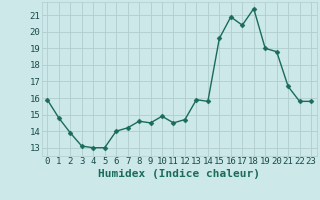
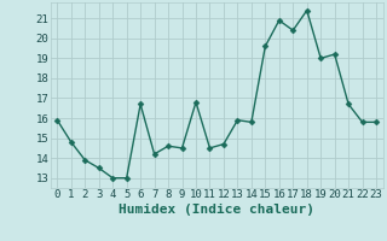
3: 13.1 -> 13.5
6: 14.0 -> 16.7
10: 14.9 -> 16.8
20: 18.8 -> 19.2
